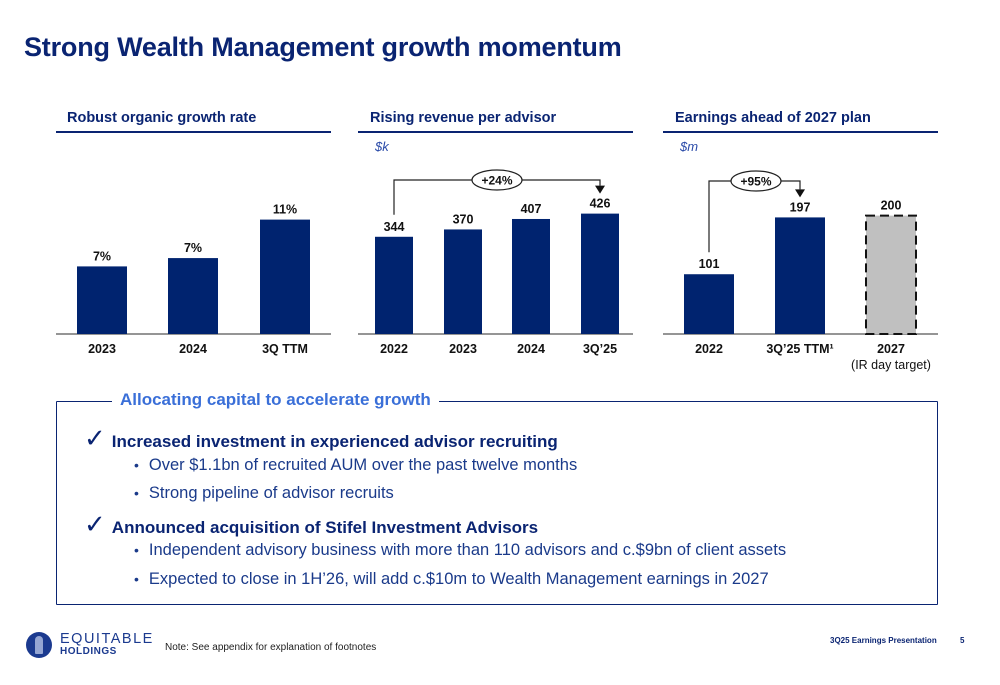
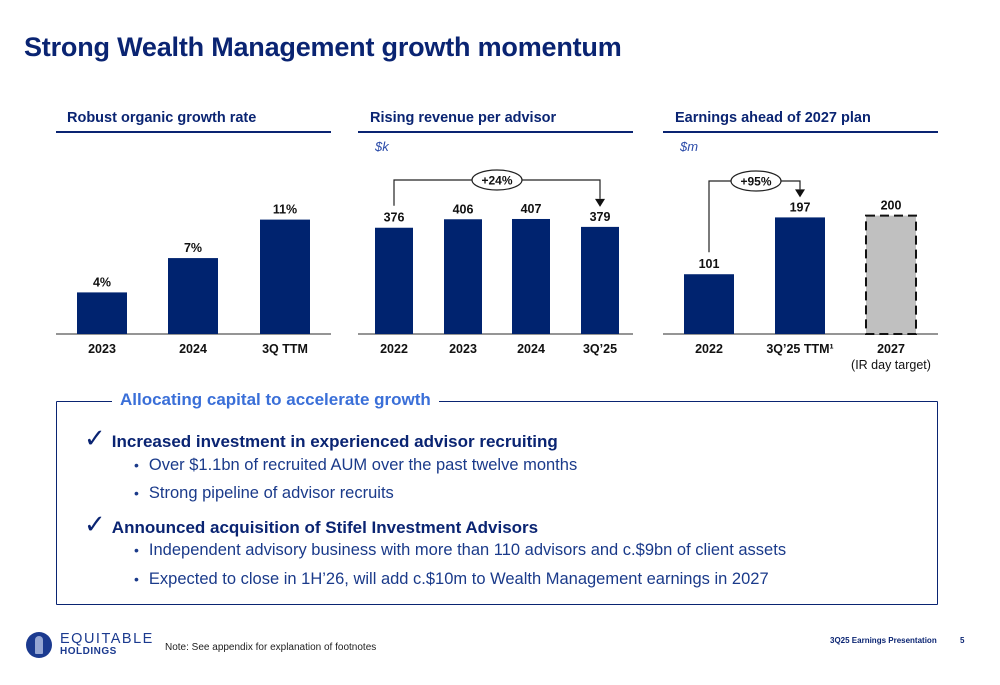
Robust organic growth rate/2023: 7% -> 4%
Rising revenue per advisor/2022: 344 -> 376
Rising revenue per advisor/2023: 370 -> 406
Rising revenue per advisor/3Q’25: 426 -> 379
